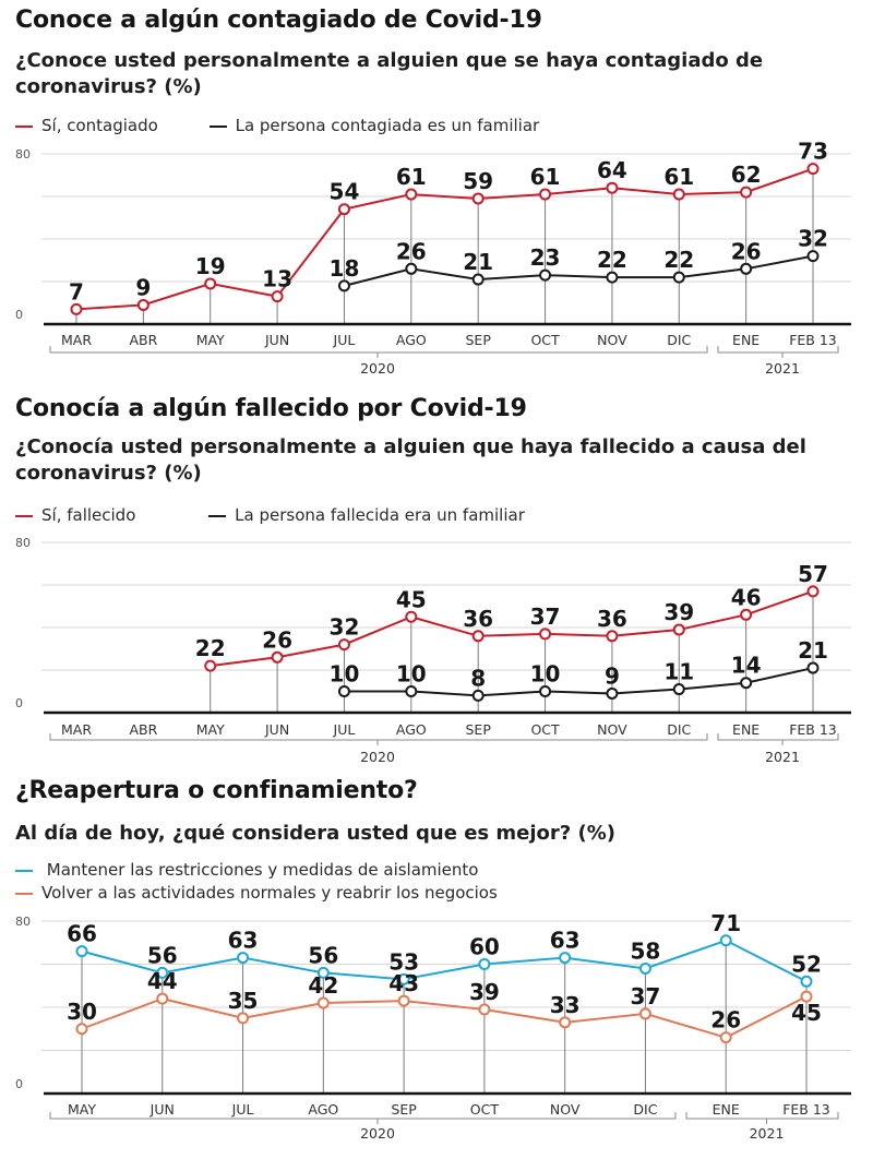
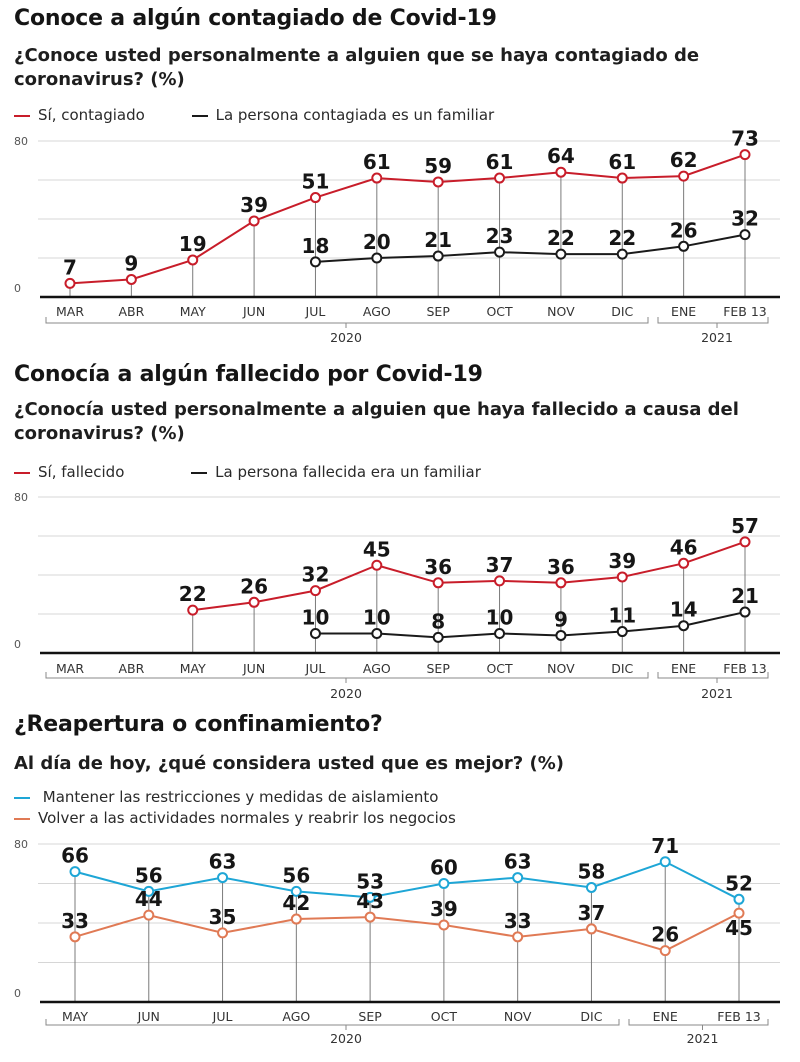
Conoce a algún contagiado de Covid-19/Sí, contagiado/JUN: 13 -> 39
Conoce a algún contagiado de Covid-19/Sí, contagiado/JUL: 54 -> 51
Conoce a algún contagiado de Covid-19/La persona contagiada es un familiar/AGO: 26 -> 20
¿Reapertura o confinamiento?/Volver a las actividades normales y reabrir los negocios/MAY: 30 -> 33
